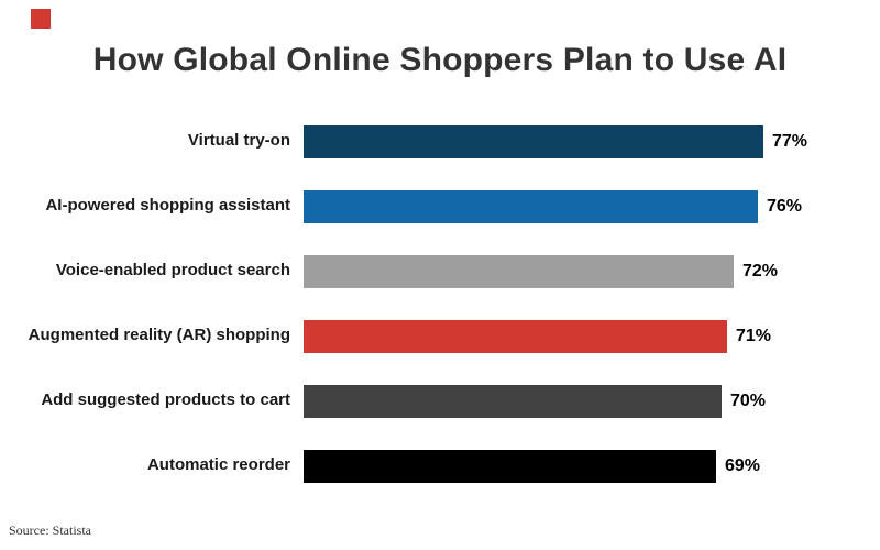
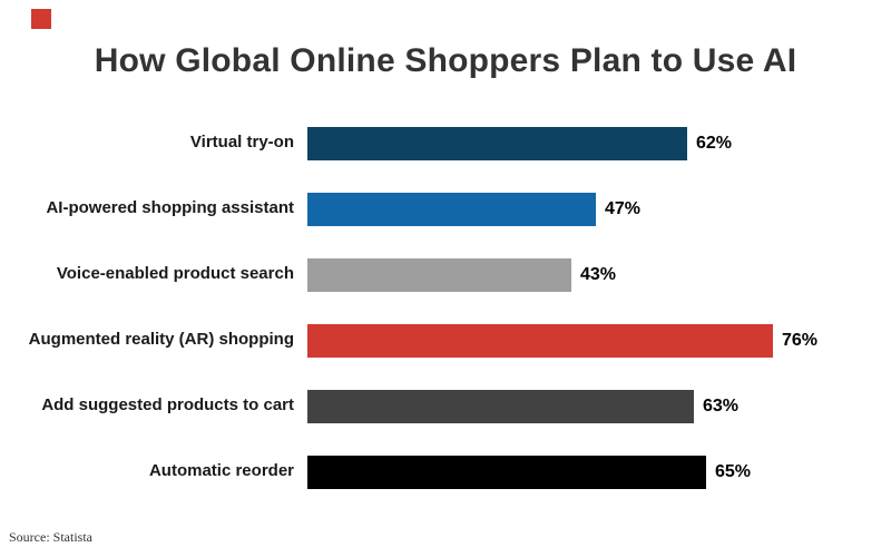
Virtual try-on: 77% -> 62%
AI-powered shopping assistant: 76% -> 47%
Voice-enabled product search: 72% -> 43%
Augmented reality (AR) shopping: 71% -> 76%
Add suggested products to cart: 70% -> 63%
Automatic reorder: 69% -> 65%
